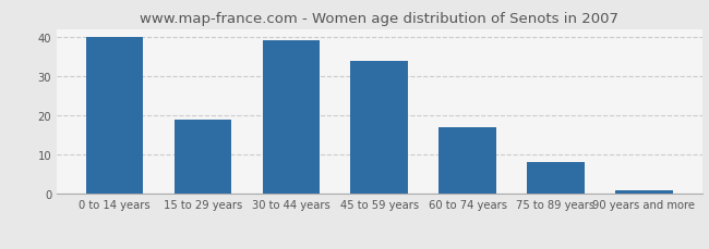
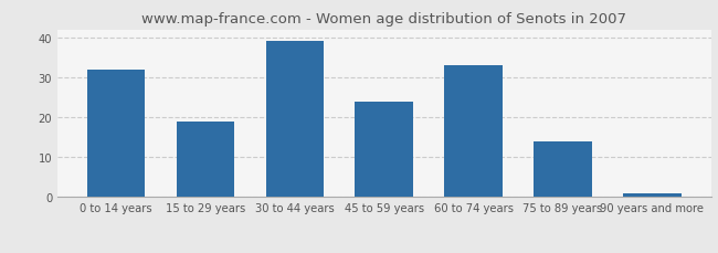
0 to 14 years: 40 -> 32
45 to 59 years: 34 -> 24
60 to 74 years: 17 -> 33
75 to 89 years: 8 -> 14
